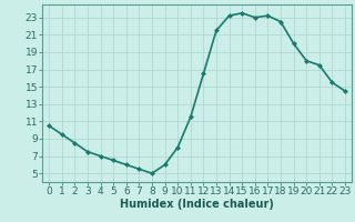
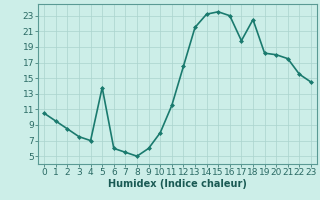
5: 6.5 -> 13.8
17: 23.2 -> 19.8
19: 20.0 -> 18.2
